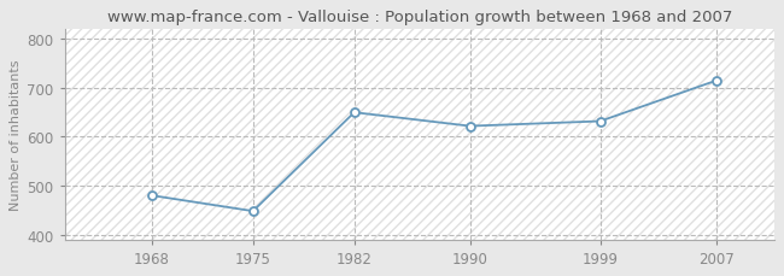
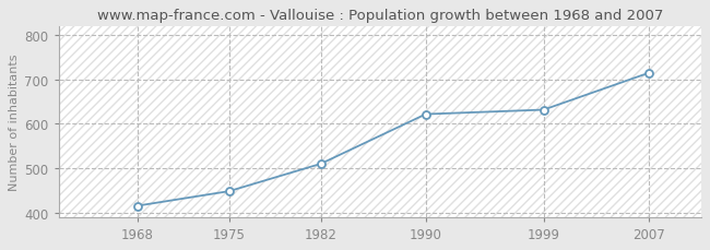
1968: 480 -> 415
1982: 650 -> 510
